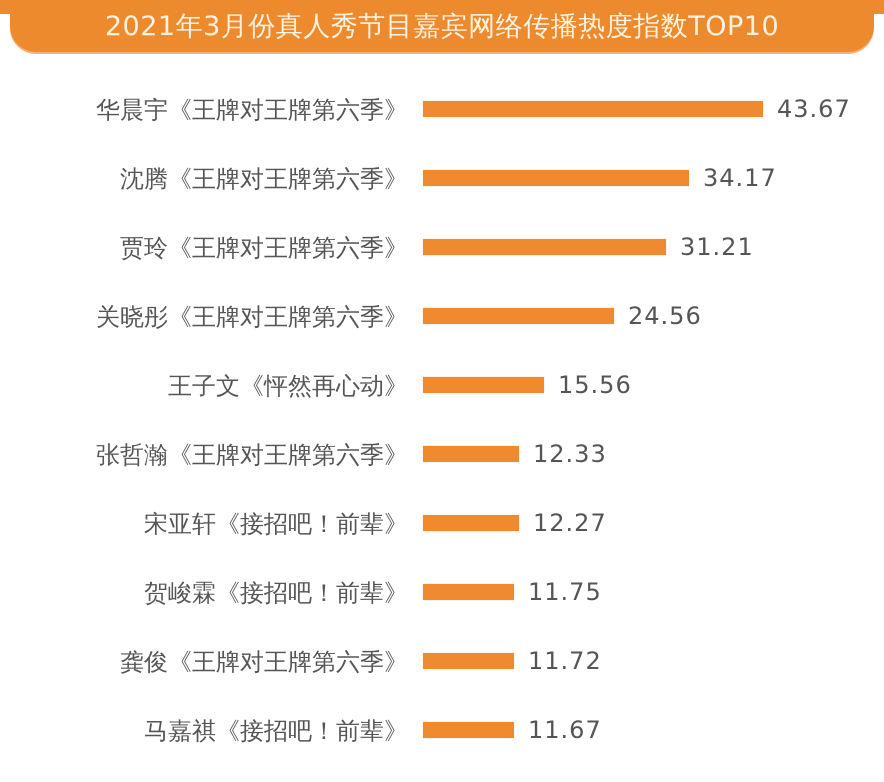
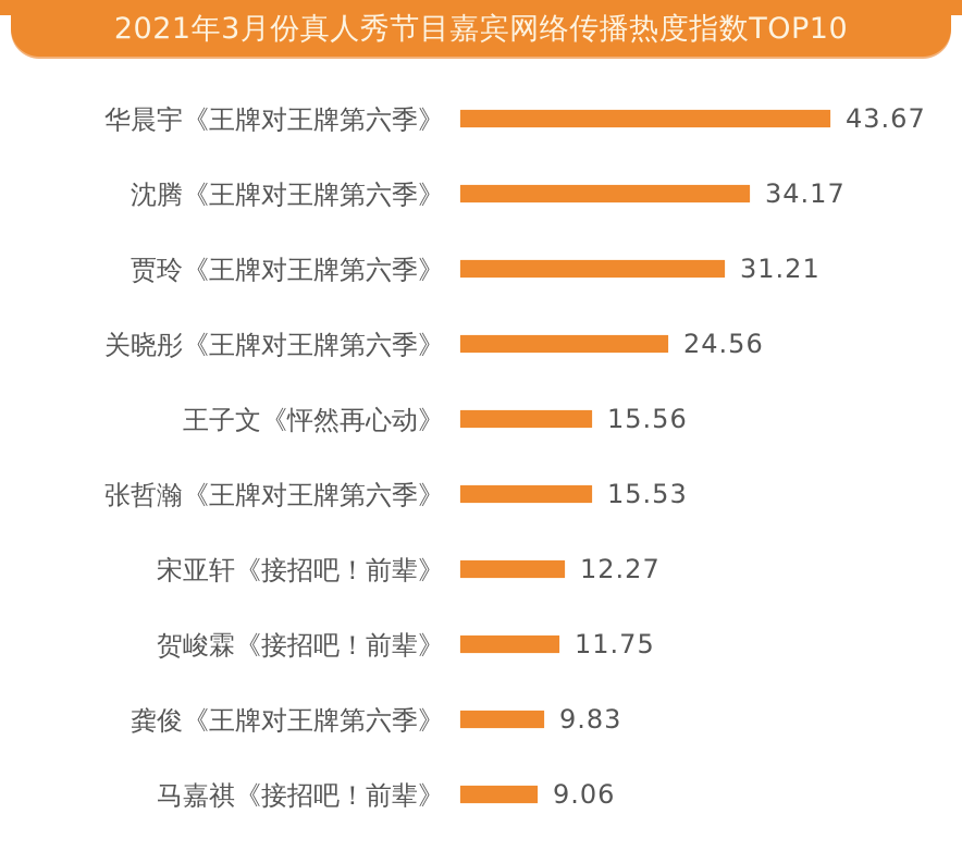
张哲瀚《王牌对王牌第六季》: 12.33 -> 15.53
龚俊《王牌对王牌第六季》: 11.72 -> 9.83
马嘉祺《接招吧！前辈》: 11.67 -> 9.06
